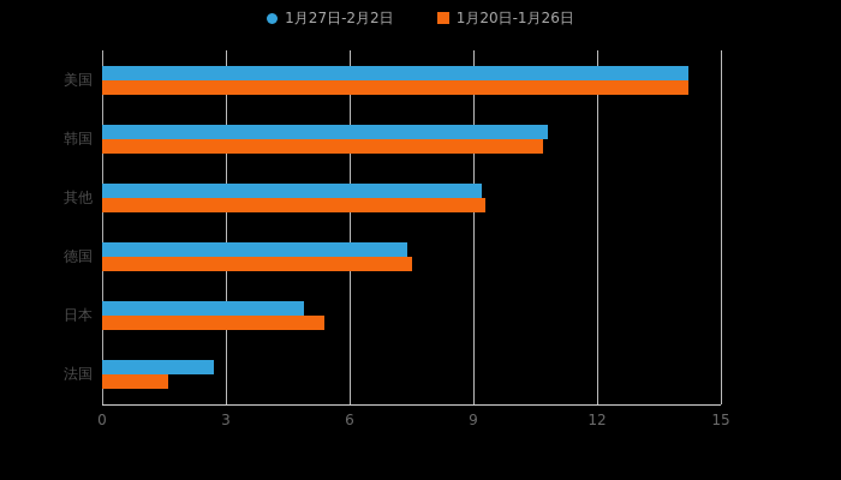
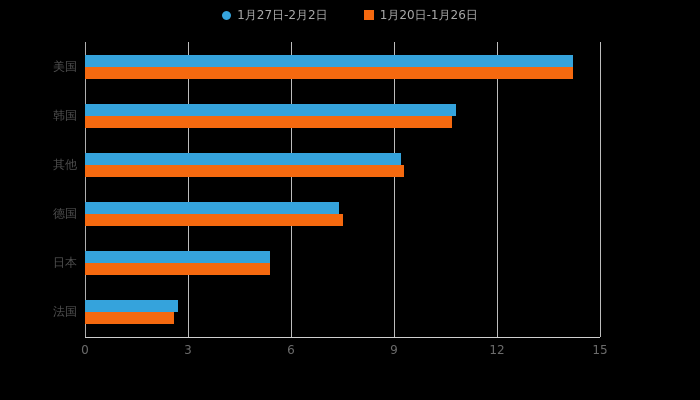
1月27日-2月2日/日本: 4.9 -> 5.4
1月20日-1月26日/法国: 1.6 -> 2.6
